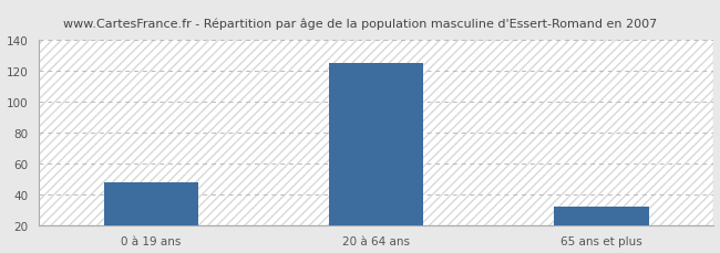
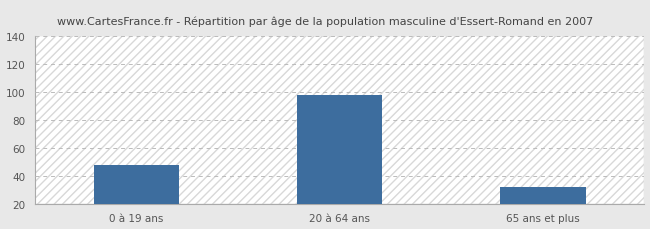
20 à 64 ans: 125 -> 98
